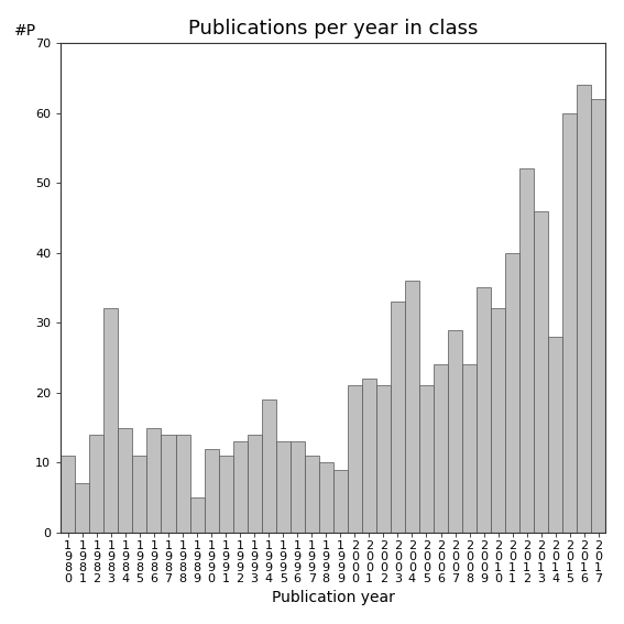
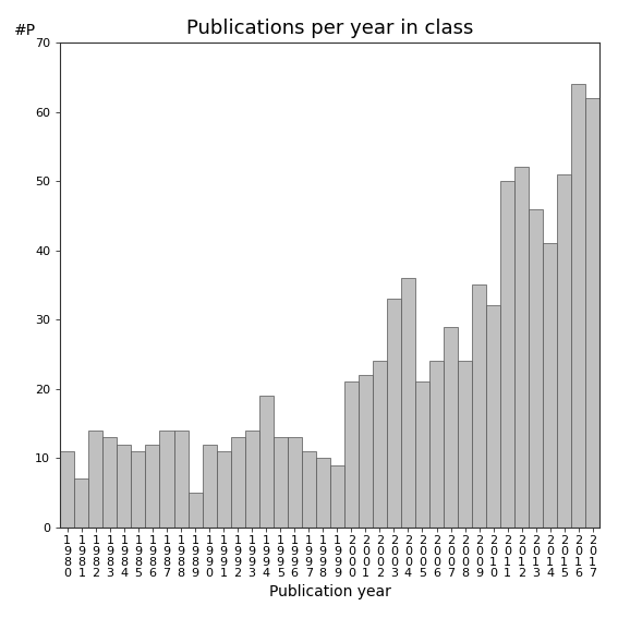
1 9 8 3: 32 -> 13
1 9 8 4: 15 -> 12
1 9 8 6: 15 -> 12
2 0 0 2: 21 -> 24
2 0 1 1: 40 -> 50
2 0 1 4: 28 -> 41
2 0 1 5: 60 -> 51
